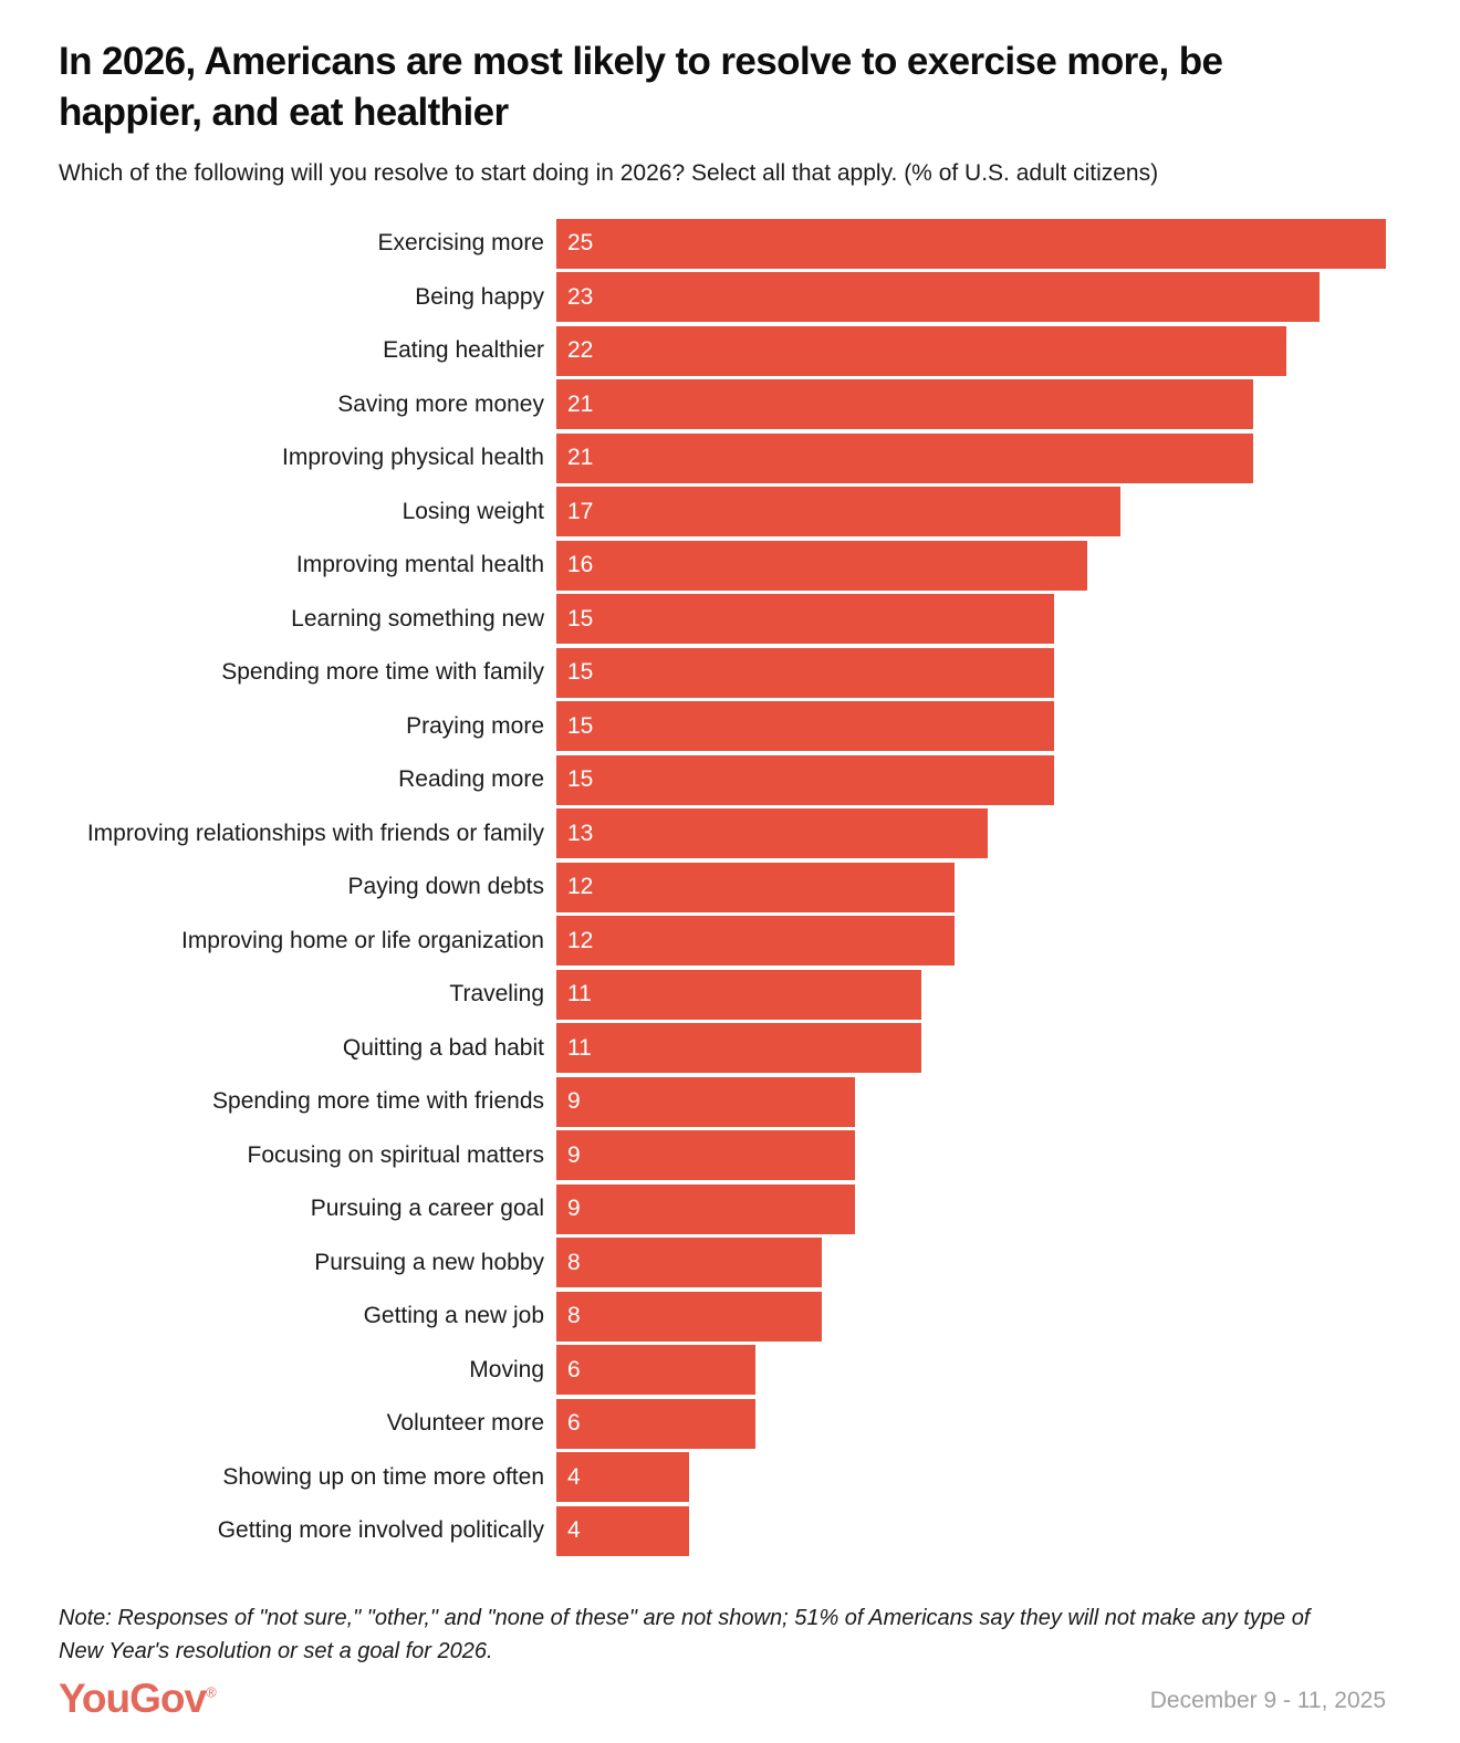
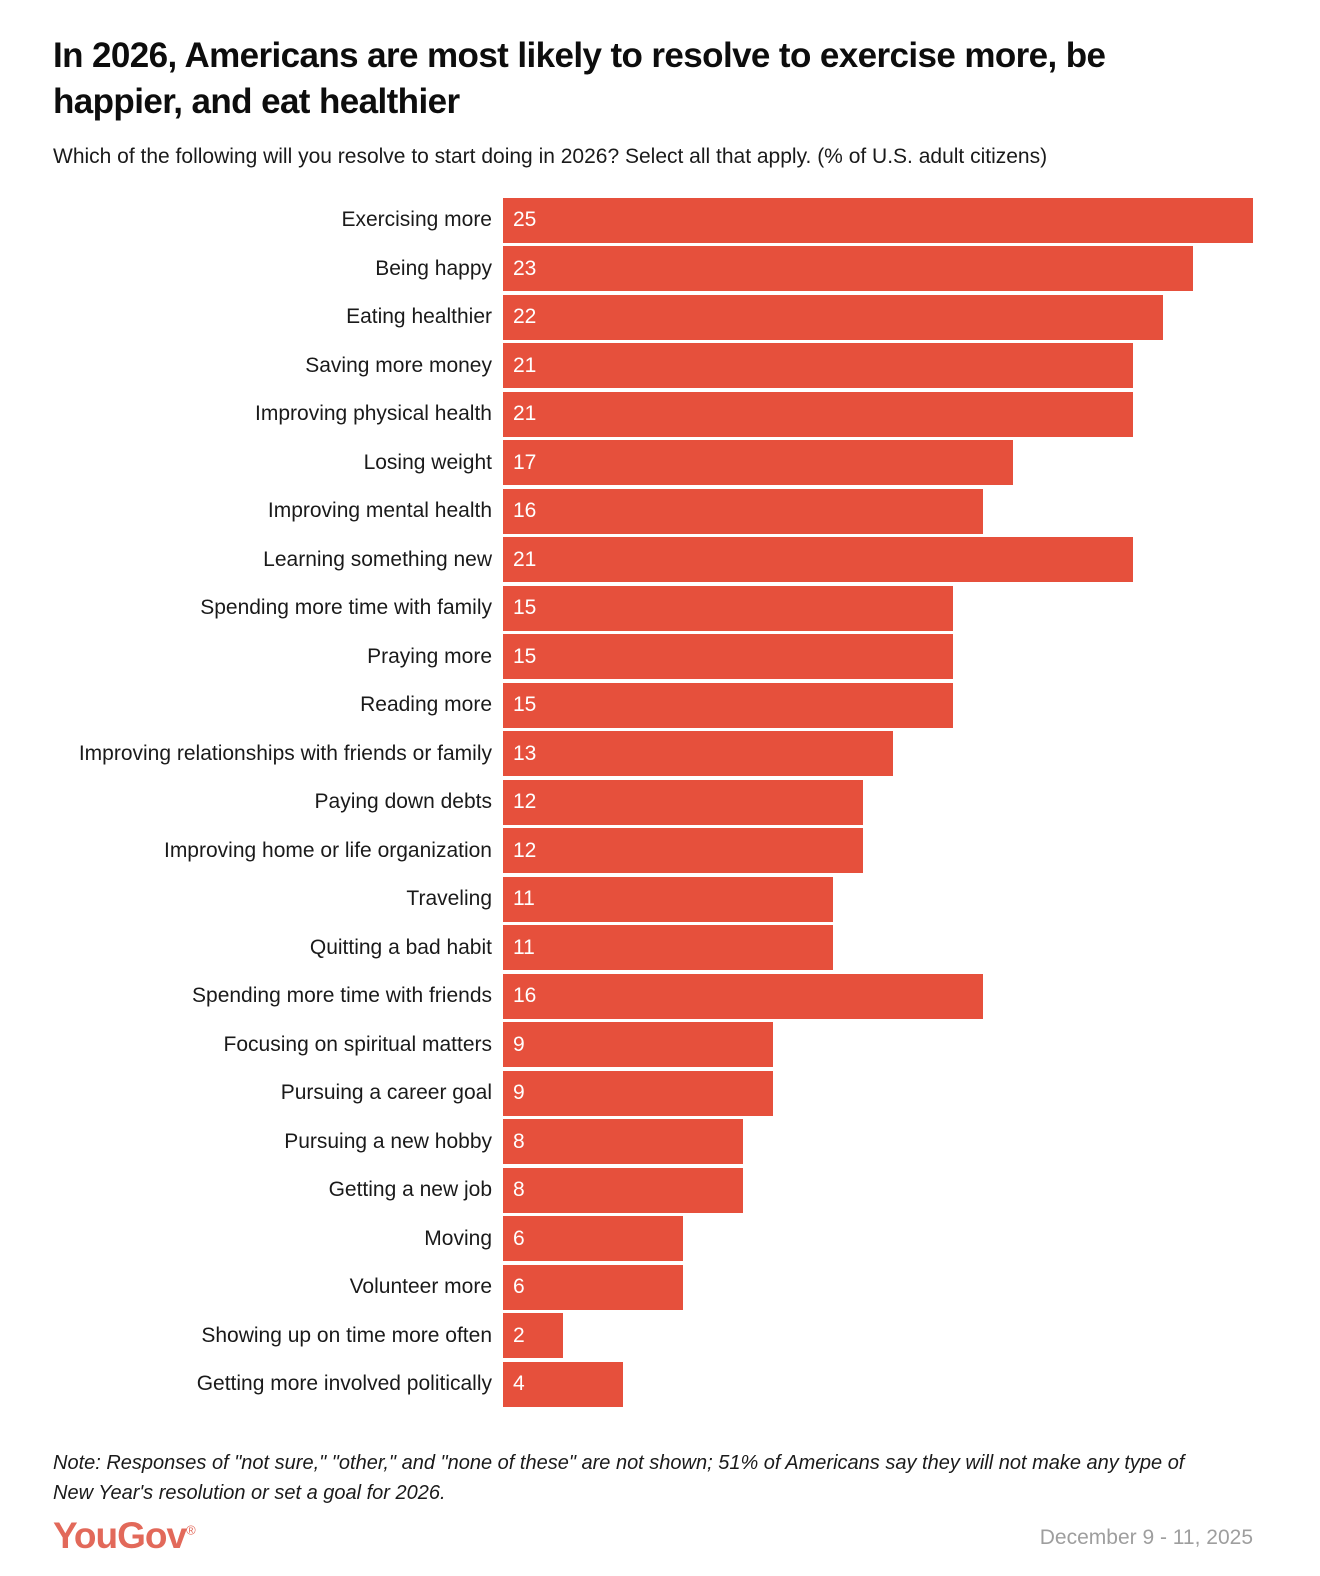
Learning something new: 15 -> 21
Spending more time with friends: 9 -> 16
Showing up on time more often: 4 -> 2
